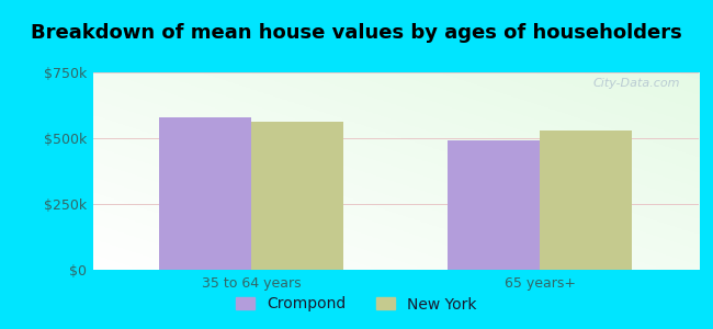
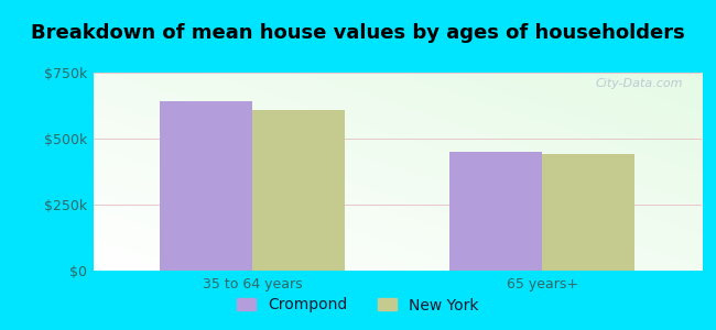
Crompond/35 to 64 years: $580k -> $640k
New York/35 to 64 years: $563k -> $610k
Crompond/65 years+: $490k -> $450k
New York/65 years+: $528k -> $440k
